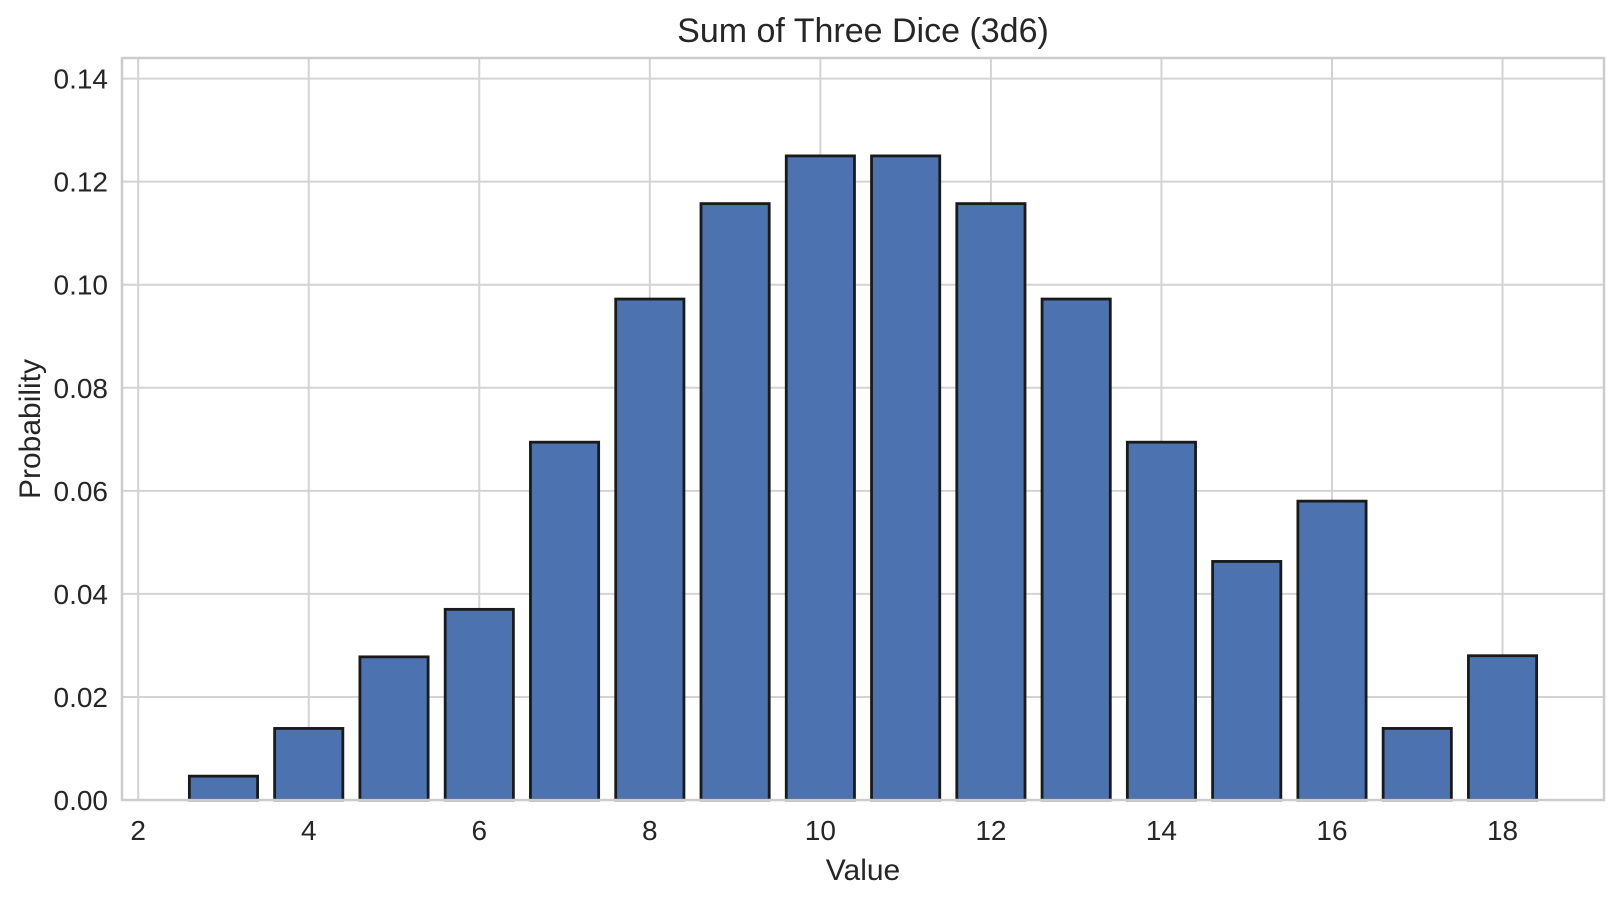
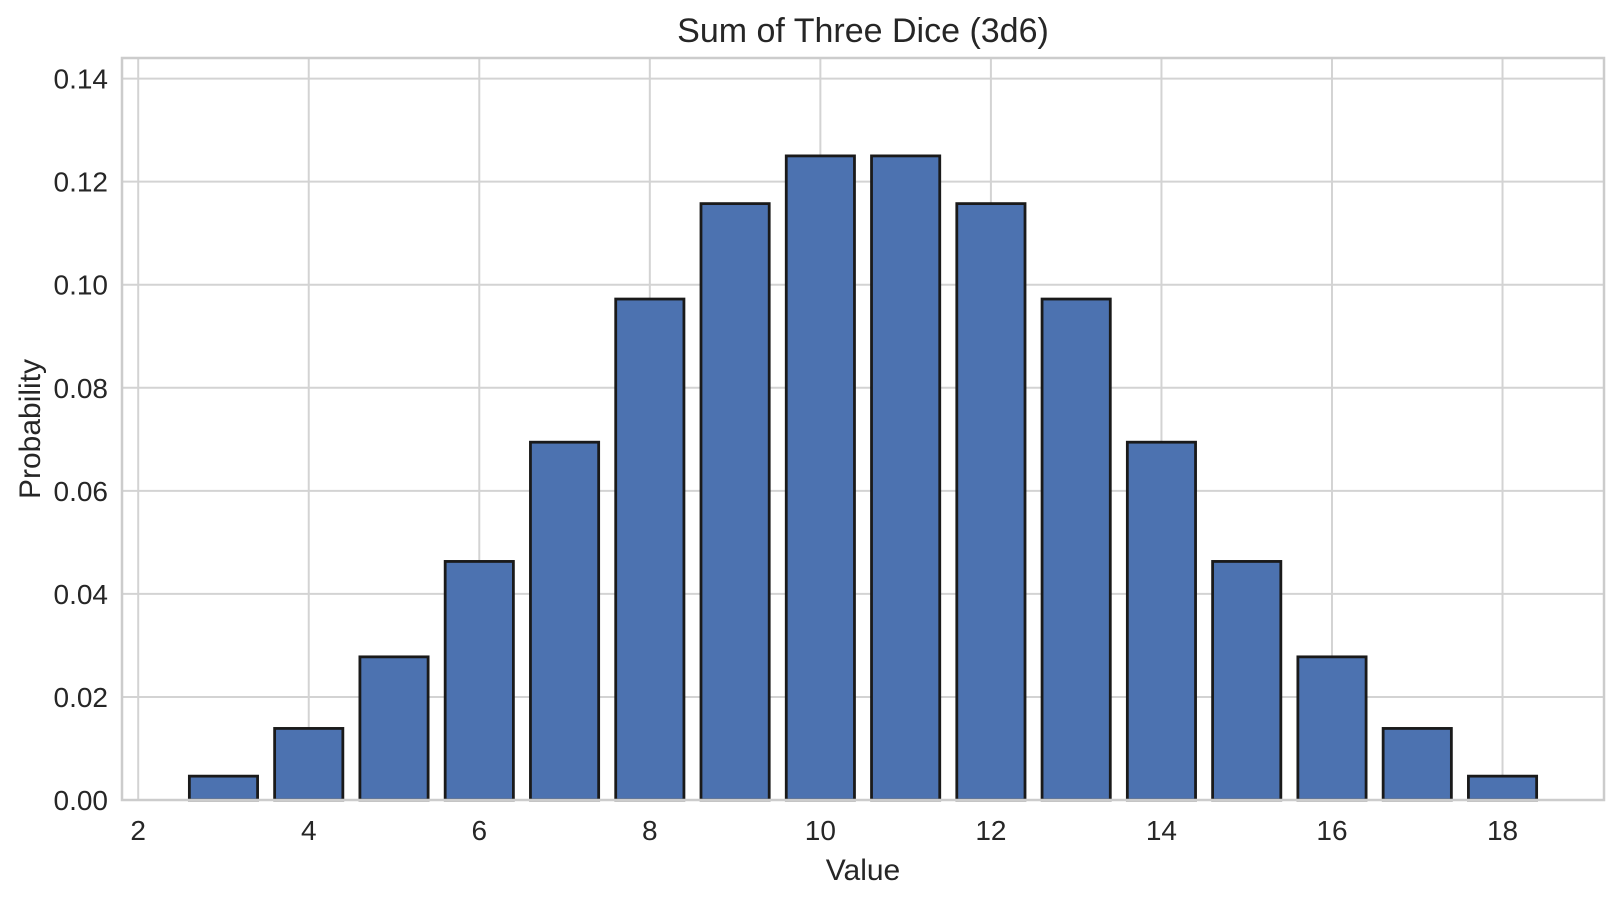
6: 0.037 -> 0.046
16: 0.058 -> 0.028
18: 0.028 -> 0.005
